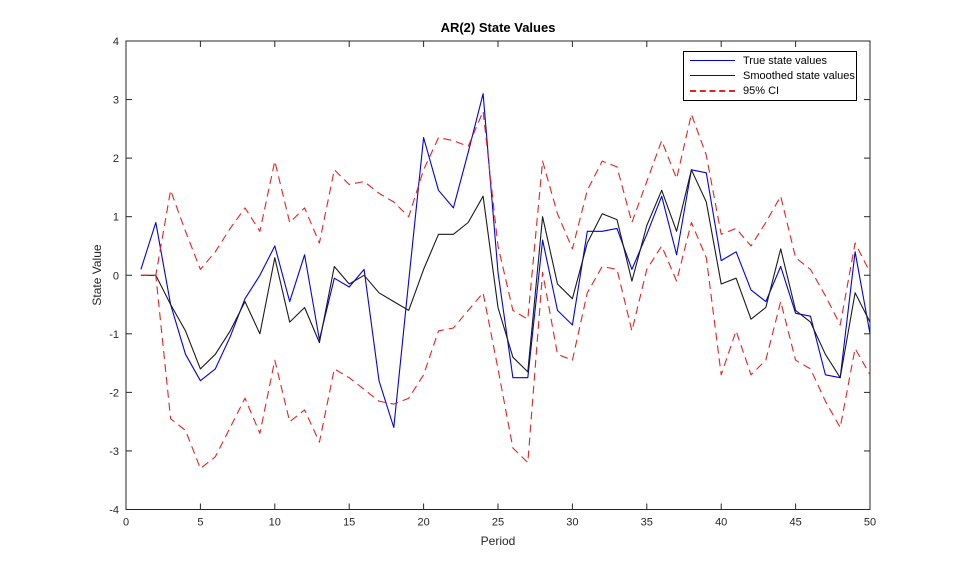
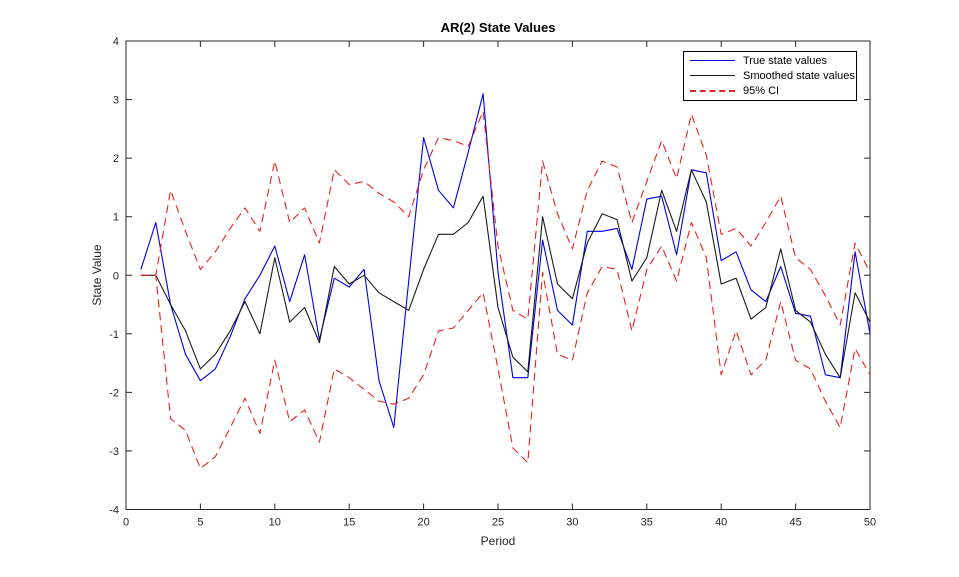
True state values/35: 0.7 -> 1.3
Smoothed state values/35: 0.8 -> 0.3
